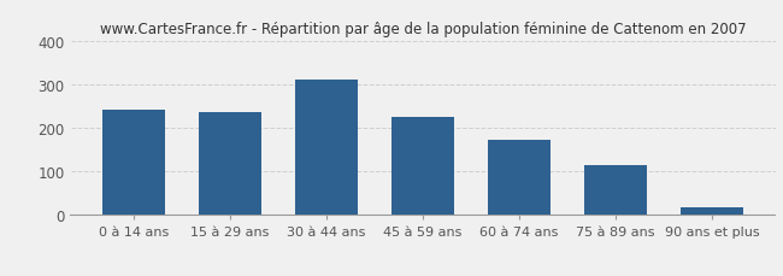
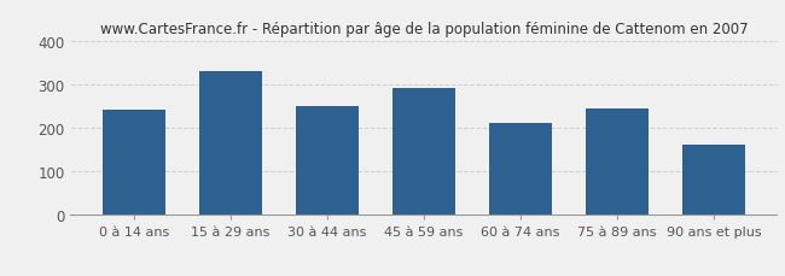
15 à 29 ans: 237 -> 330
30 à 44 ans: 309 -> 250
45 à 59 ans: 225 -> 290
60 à 74 ans: 172 -> 210
75 à 89 ans: 114 -> 245
90 ans et plus: 17 -> 160
